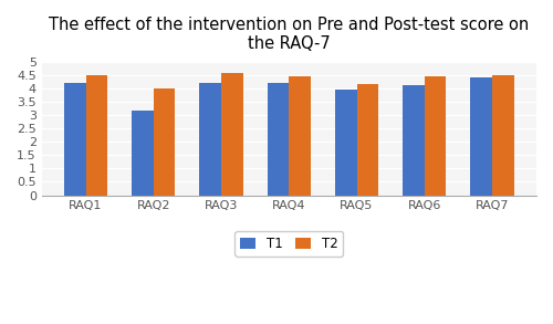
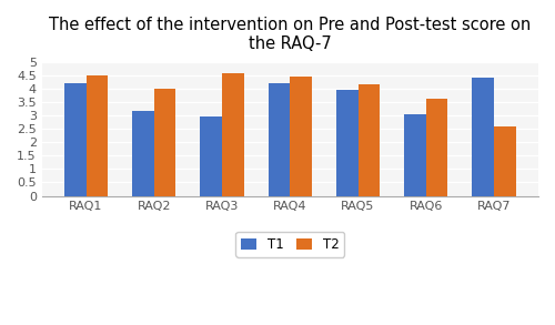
T1/RAQ3: 4.20 -> 2.95
T1/RAQ6: 4.10 -> 3.05
T2/RAQ6: 4.45 -> 3.60
T2/RAQ7: 4.50 -> 2.60
